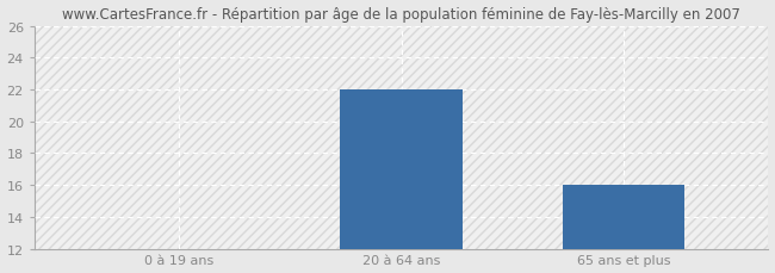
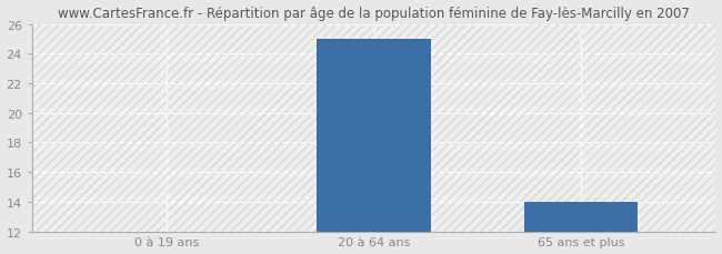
20 à 64 ans: 22 -> 25
65 ans et plus: 16 -> 14
